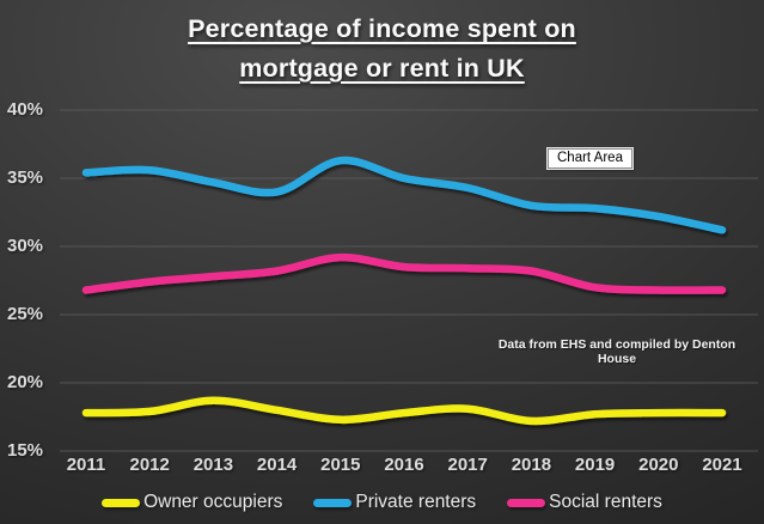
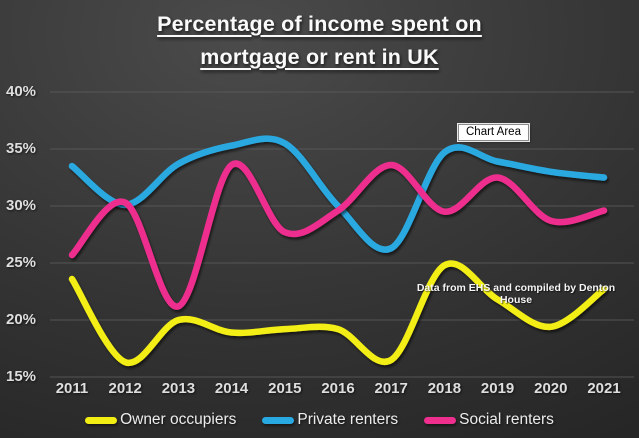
Owner occupiers/2011: 17.8% -> 23.6%
Private renters/2011: 35.4% -> 33.5%
Social renters/2011: 26.8% -> 25.7%
Owner occupiers/2012: 17.9% -> 16.3%
Private renters/2012: 35.6% -> 30.1%
Social renters/2012: 27.4% -> 30.3%
Owner occupiers/2013: 18.7% -> 20.0%
Private renters/2013: 34.7% -> 33.7%
Social renters/2013: 27.8% -> 21.2%
Owner occupiers/2014: 18.0% -> 18.9%
Private renters/2014: 34.0% -> 35.3%
Social renters/2014: 28.2% -> 33.6%
Owner occupiers/2015: 17.3% -> 19.2%
Private renters/2015: 36.3% -> 35.5%
Social renters/2015: 29.2% -> 27.7%
Owner occupiers/2016: 17.8% -> 19.2%
Private renters/2016: 35.0% -> 30.0%
Social renters/2016: 28.5% -> 29.6%
Owner occupiers/2017: 18.1% -> 16.5%
Private renters/2017: 34.3% -> 26.3%
Social renters/2017: 28.4% -> 33.6%
Owner occupiers/2018: 17.2% -> 24.8%
Private renters/2018: 33.0% -> 34.7%
Social renters/2018: 28.2% -> 29.5%
Owner occupiers/2019: 17.7% -> 21.8%
Private renters/2019: 32.8% -> 33.9%
Social renters/2019: 27.0% -> 32.5%
Owner occupiers/2020: 17.8% -> 19.4%
Private renters/2020: 32.2% -> 33.0%
Social renters/2020: 26.8% -> 28.7%
Owner occupiers/2021: 17.8% -> 22.7%
Private renters/2021: 31.2% -> 32.5%
Social renters/2021: 26.8% -> 29.6%
